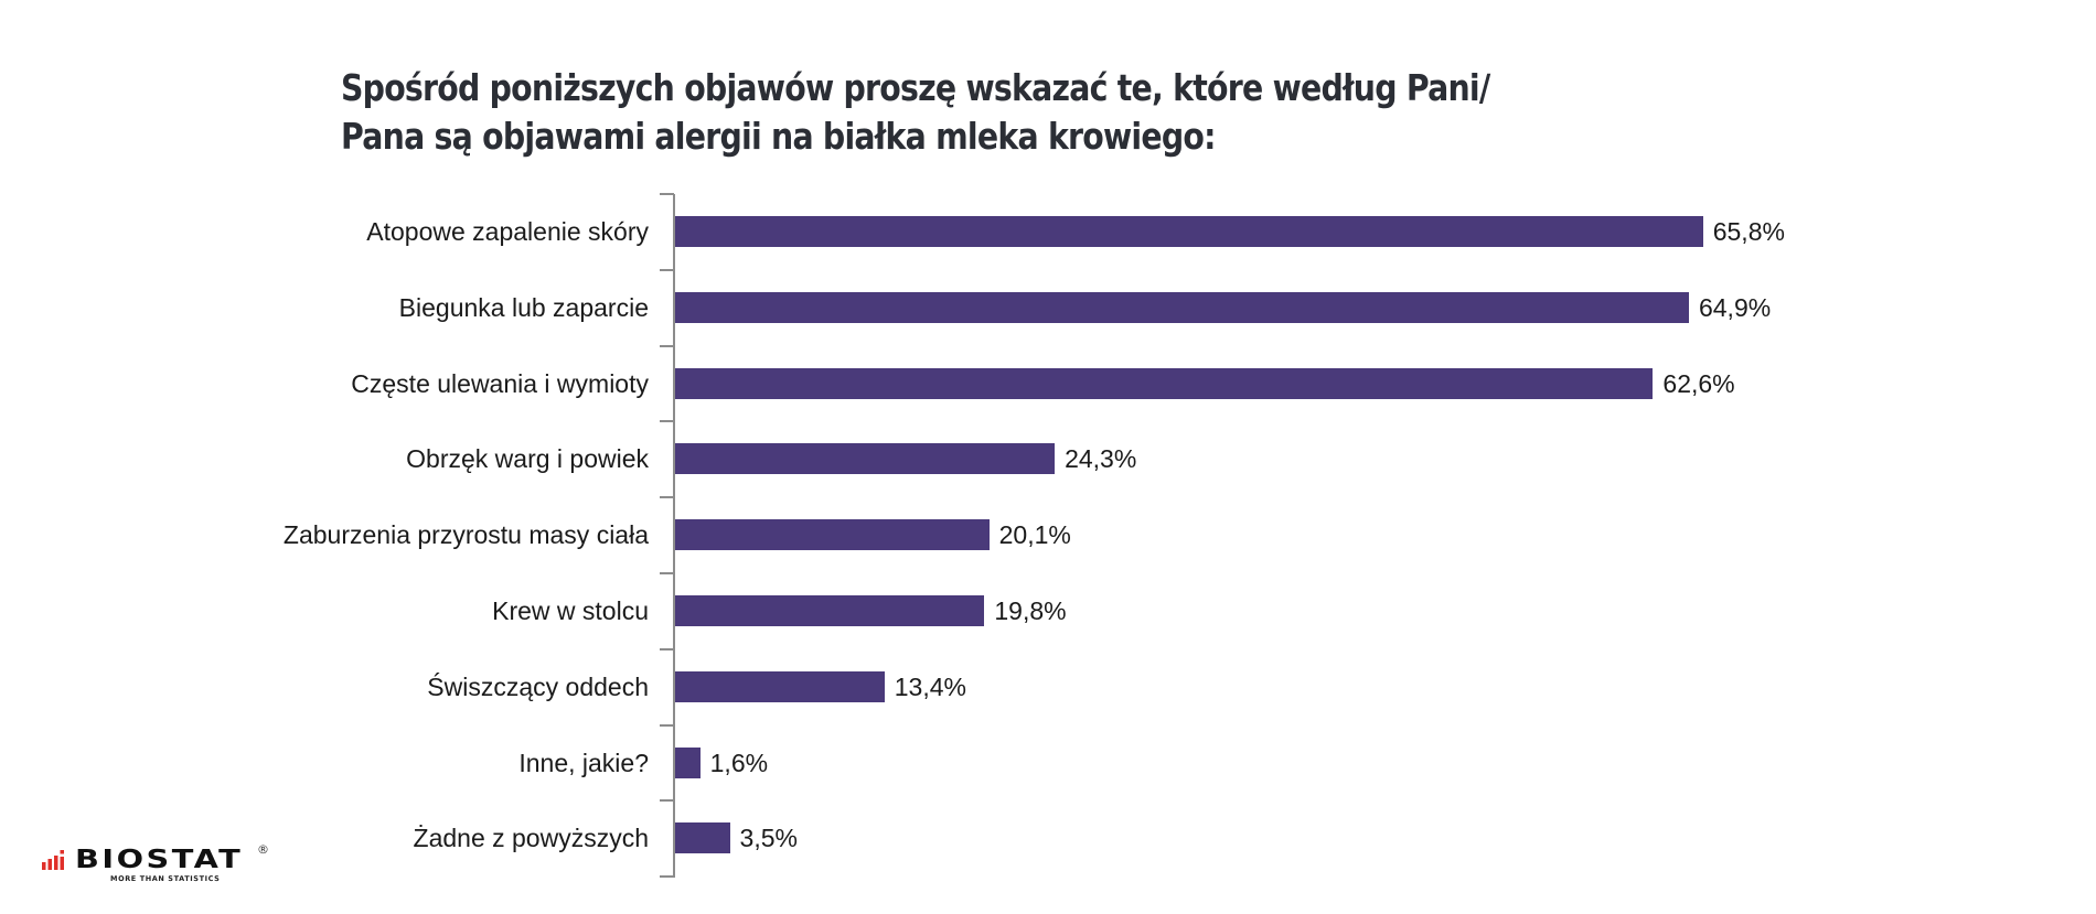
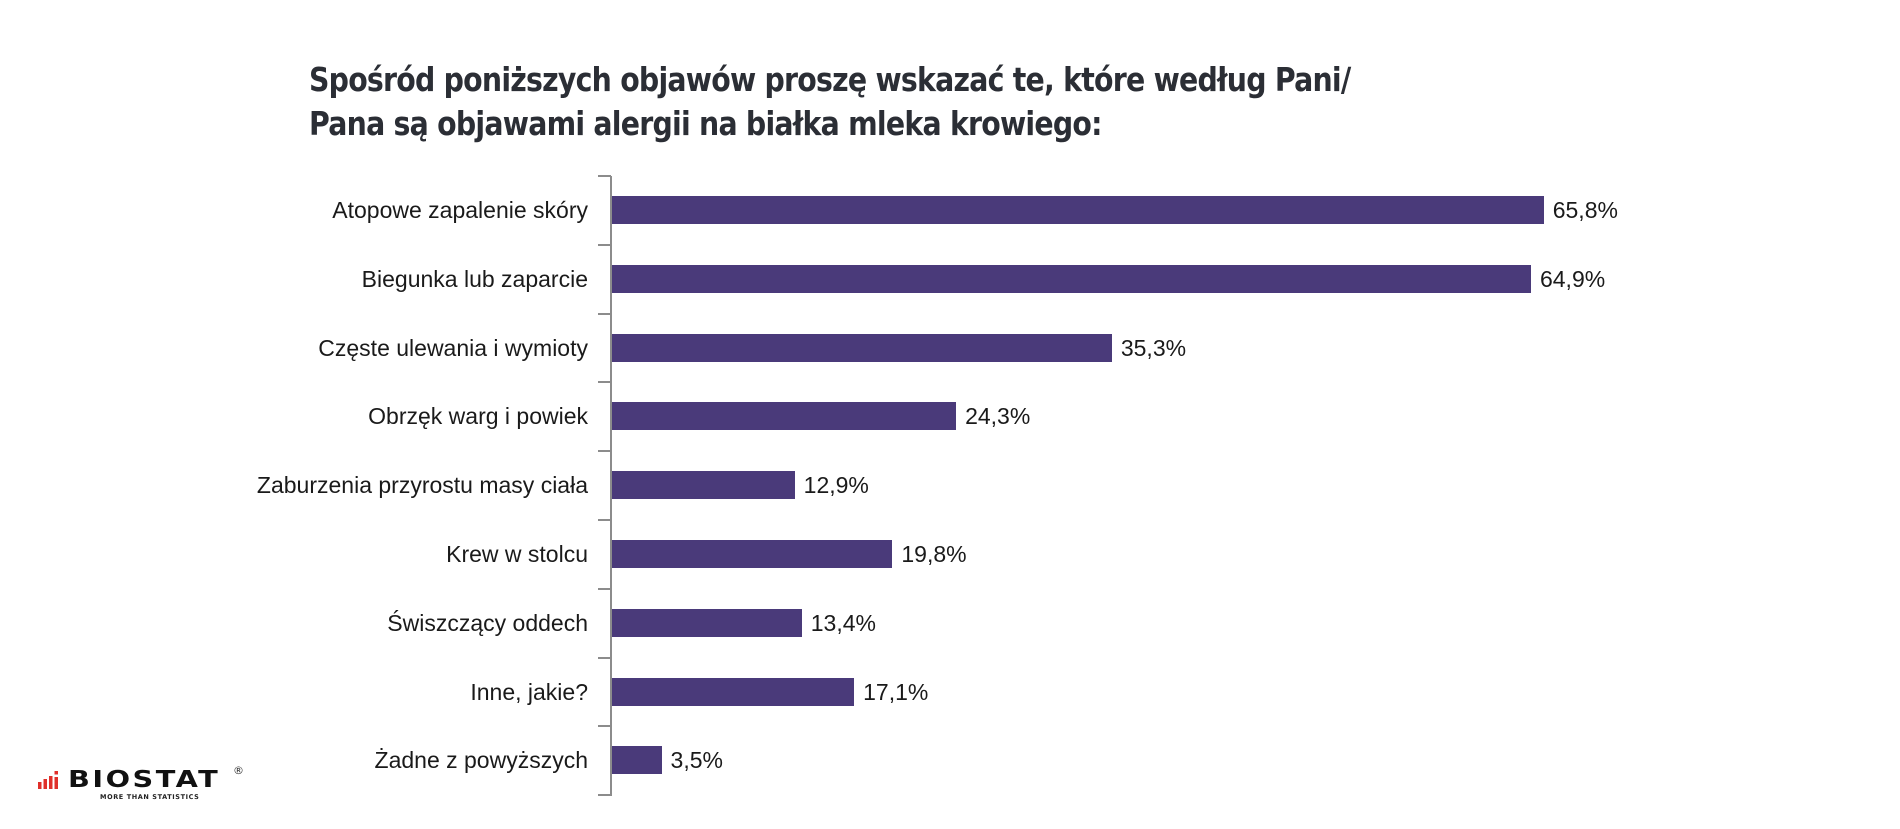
Częste ulewania i wymioty: 62,6% -> 35,3%
Zaburzenia przyrostu masy ciała: 20,1% -> 12,9%
Inne, jakie?: 1,6% -> 17,1%
